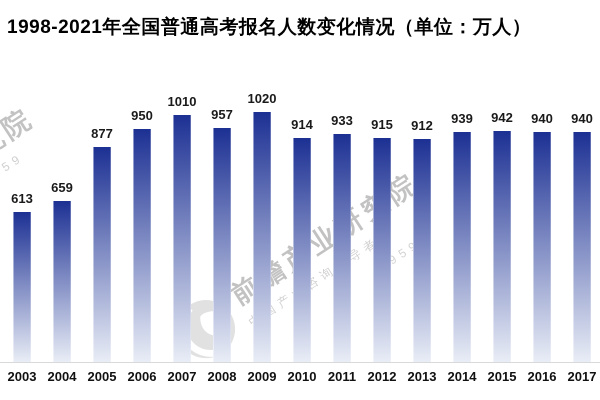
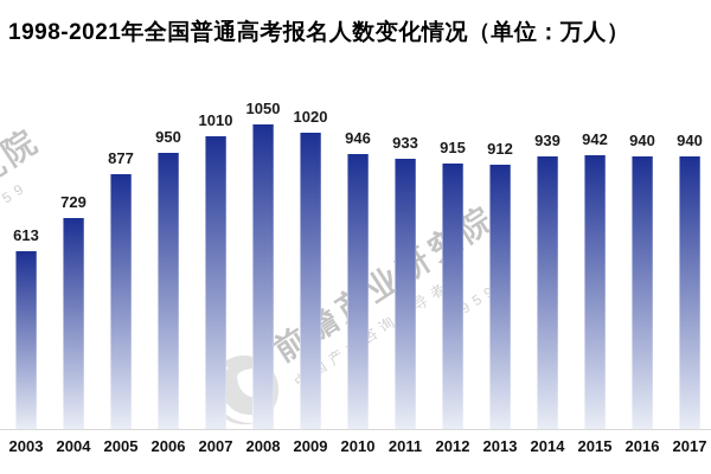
2004: 659 -> 729
2008: 957 -> 1050
2010: 914 -> 946
